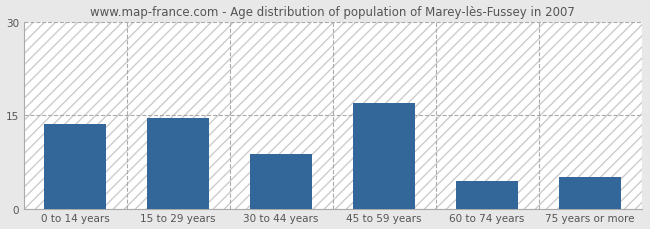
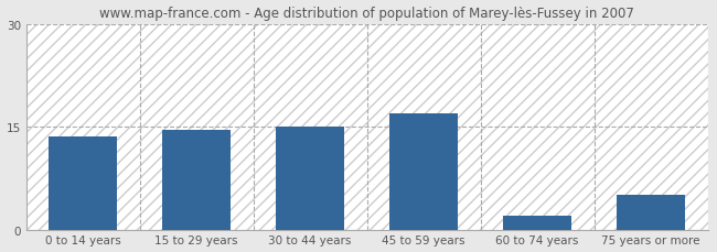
30 to 44 years: 8.8 -> 15.0
60 to 74 years: 4.4 -> 2.0
